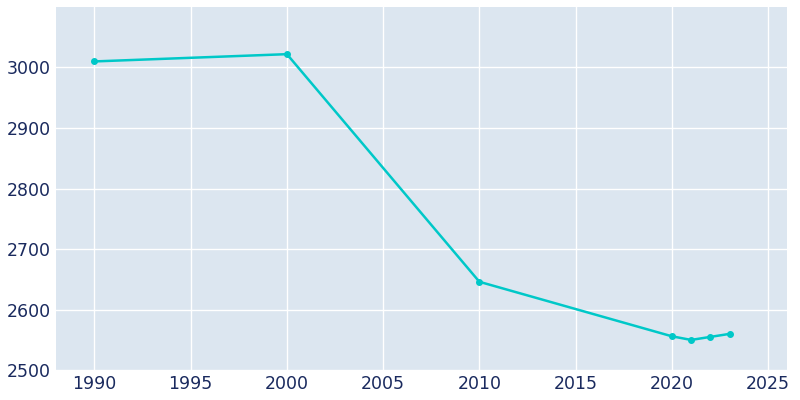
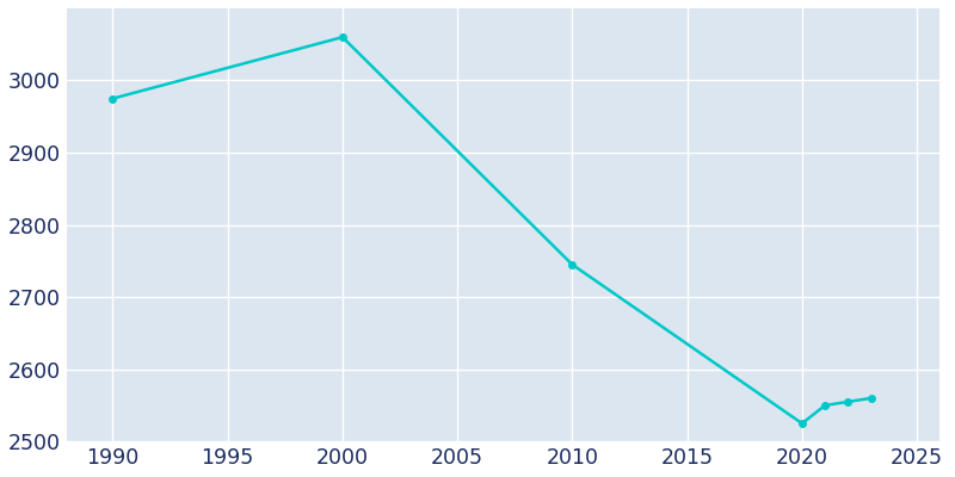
1990: 3010 -> 2975
2000: 3022 -> 3060
2010: 2646 -> 2745
2020: 2556 -> 2525
